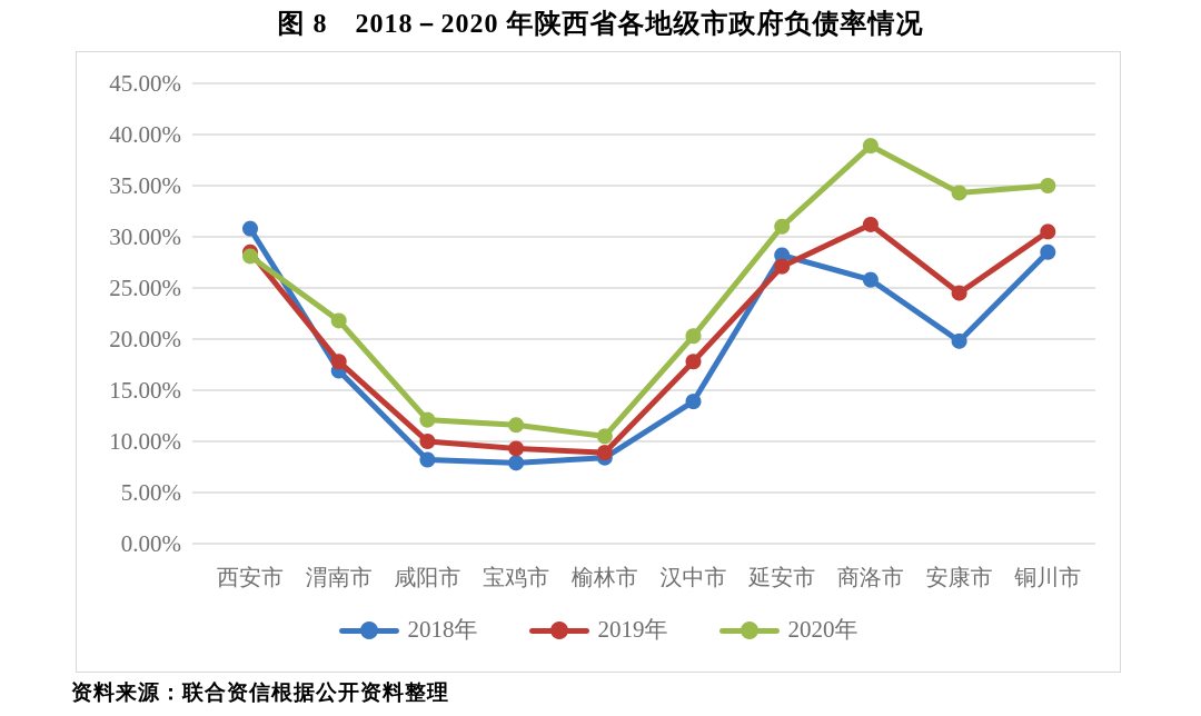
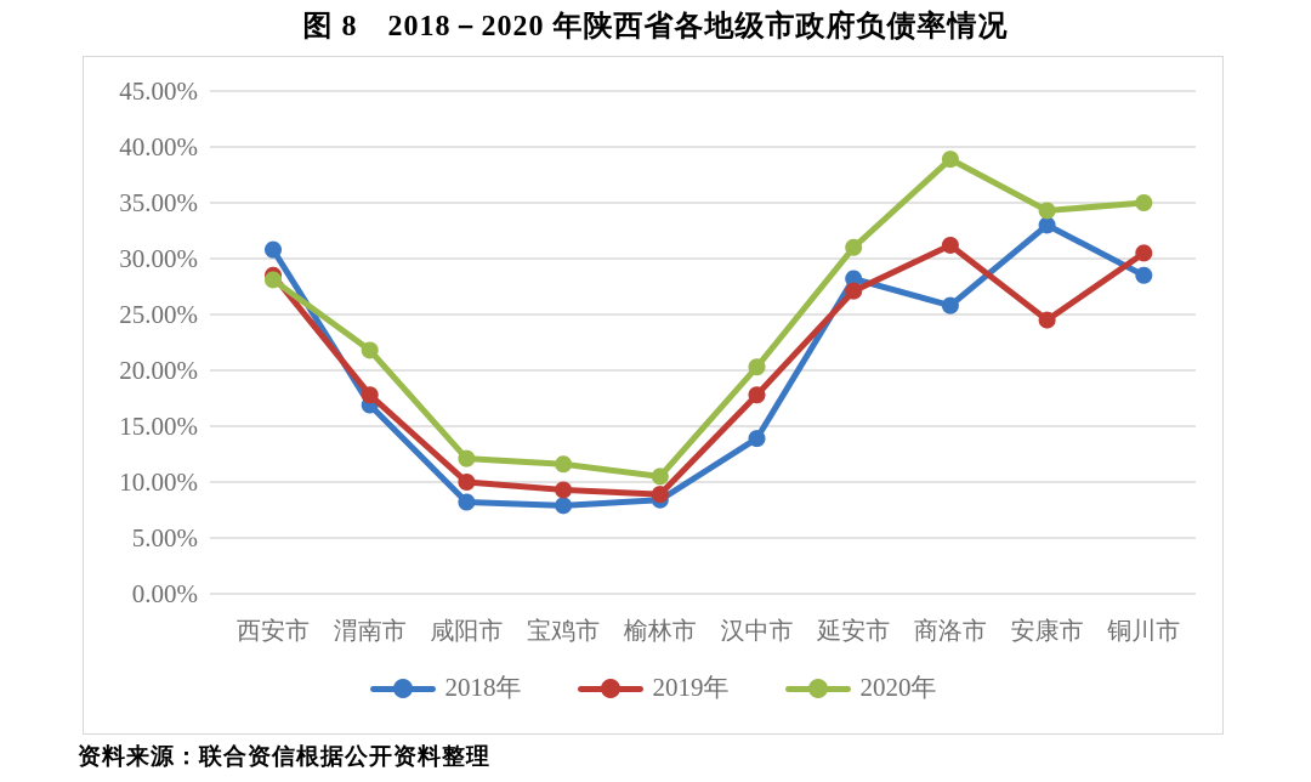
2018年/安康市: 20% -> 33%
